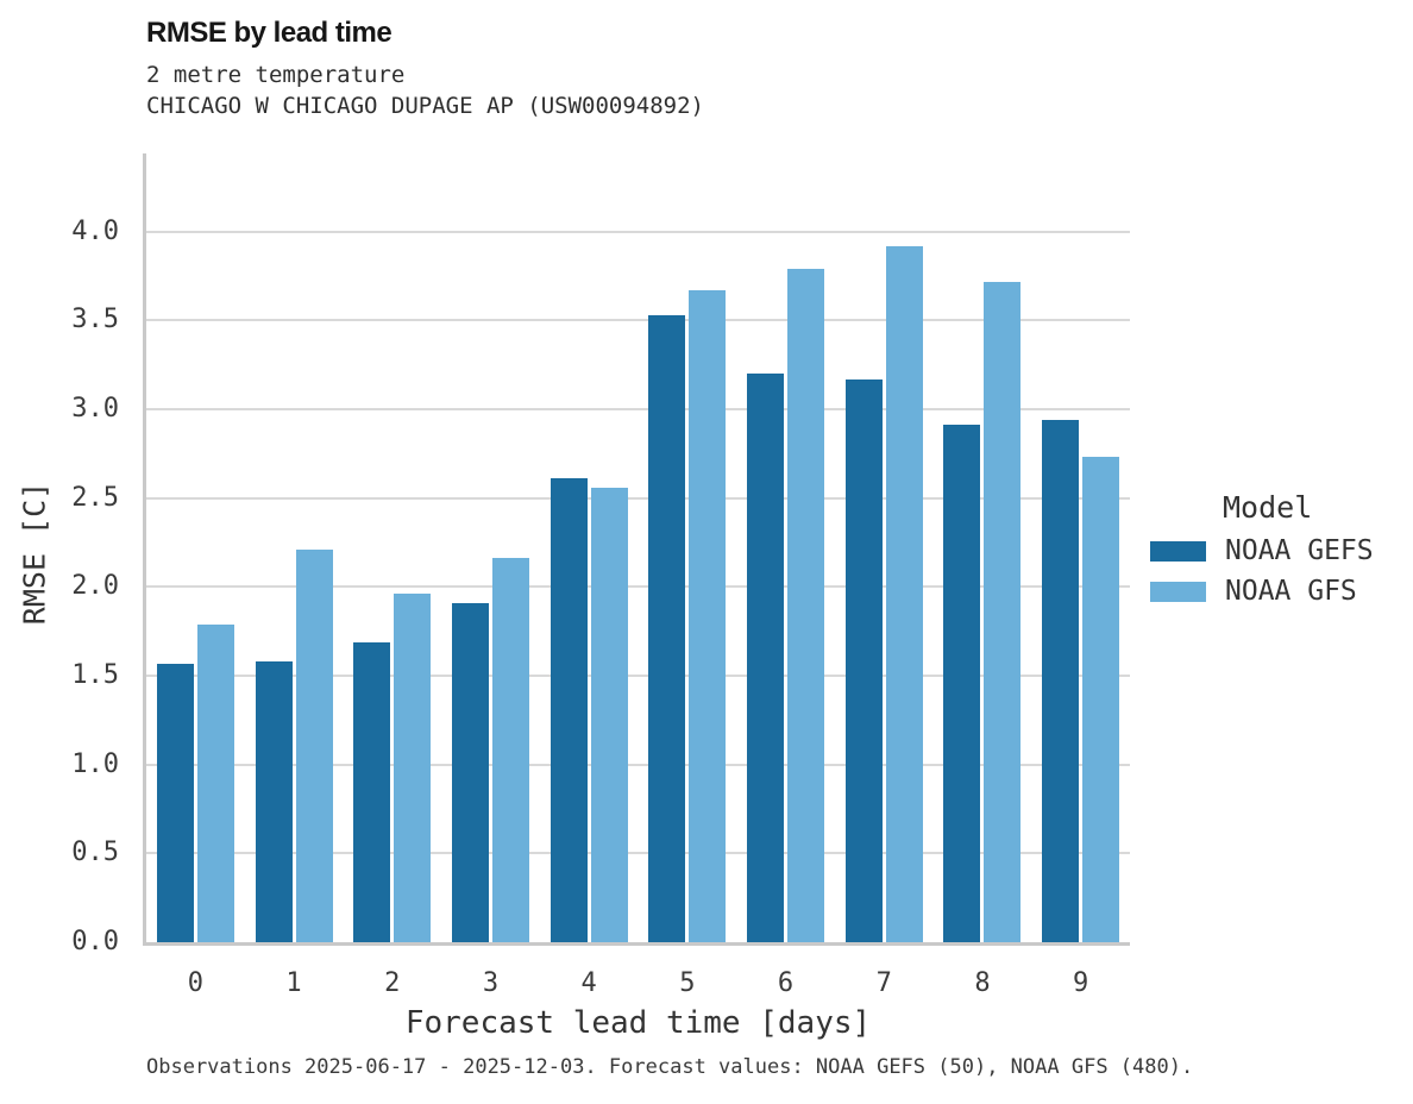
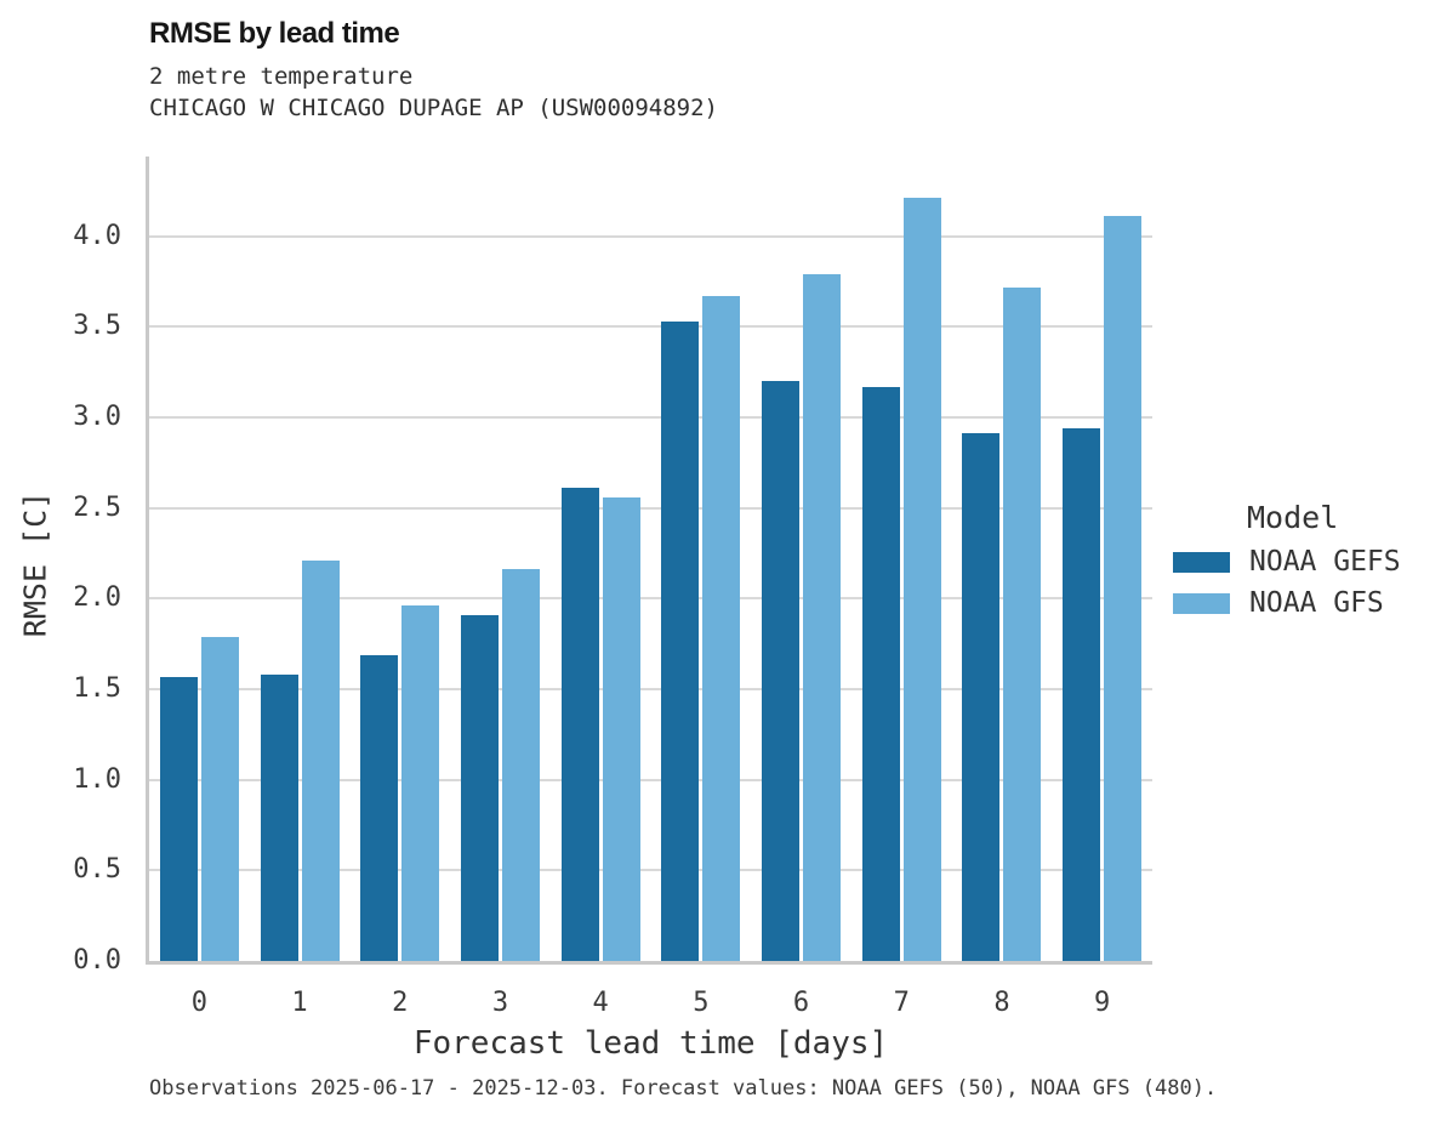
NOAA GFS/7: 3.92 -> 4.21
NOAA GFS/9: 2.73 -> 4.11
